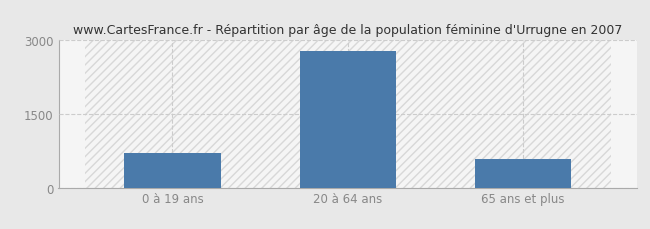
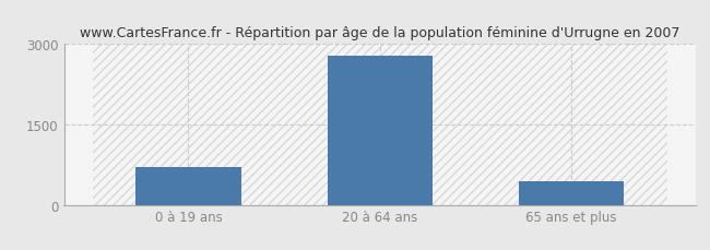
65 ans et plus: 590 -> 450
